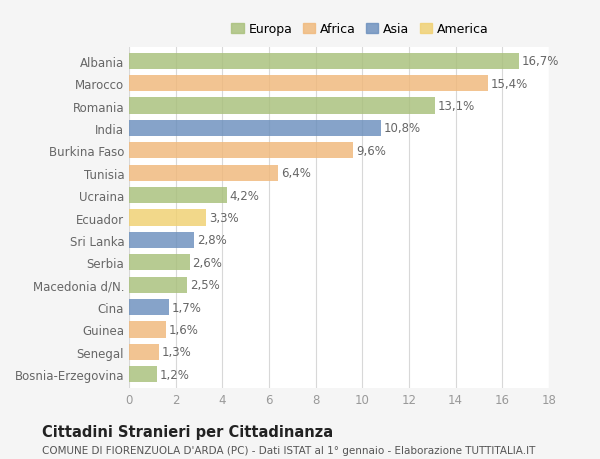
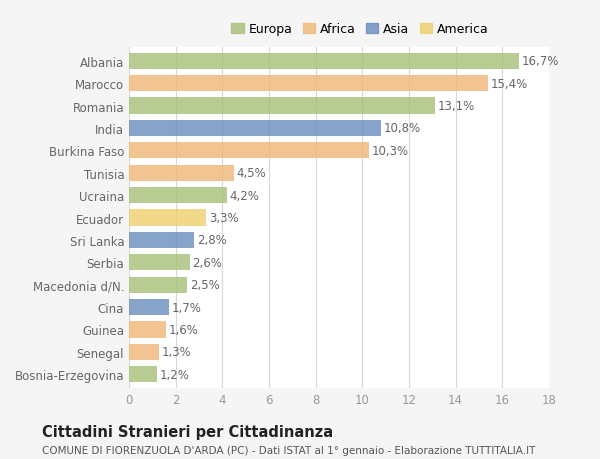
Burkina Faso: 9,6% -> 10,3%
Tunisia: 6,4% -> 4,5%
